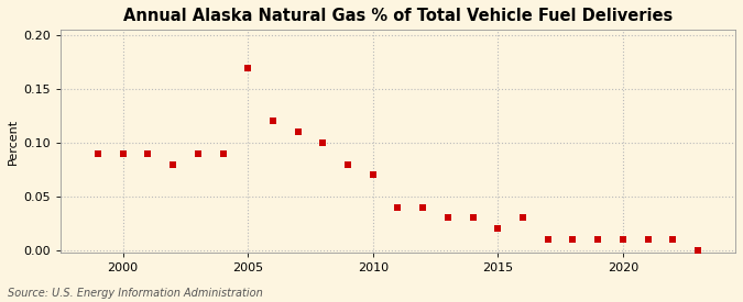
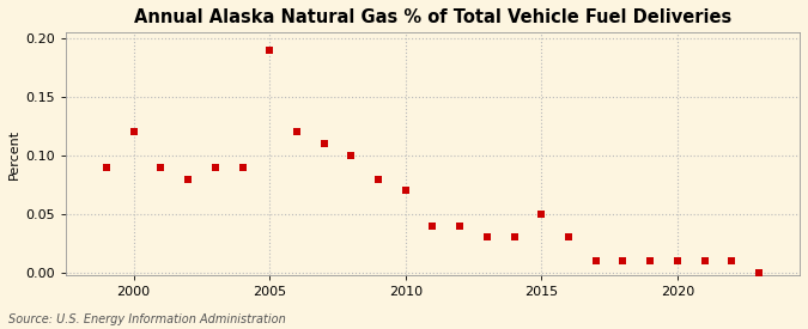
2000: 0.09 -> 0.12
2005: 0.17 -> 0.19
2015: 0.02 -> 0.05
